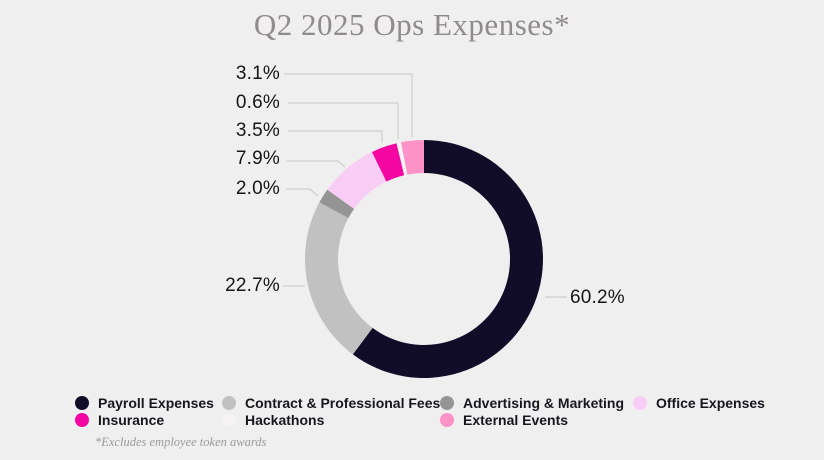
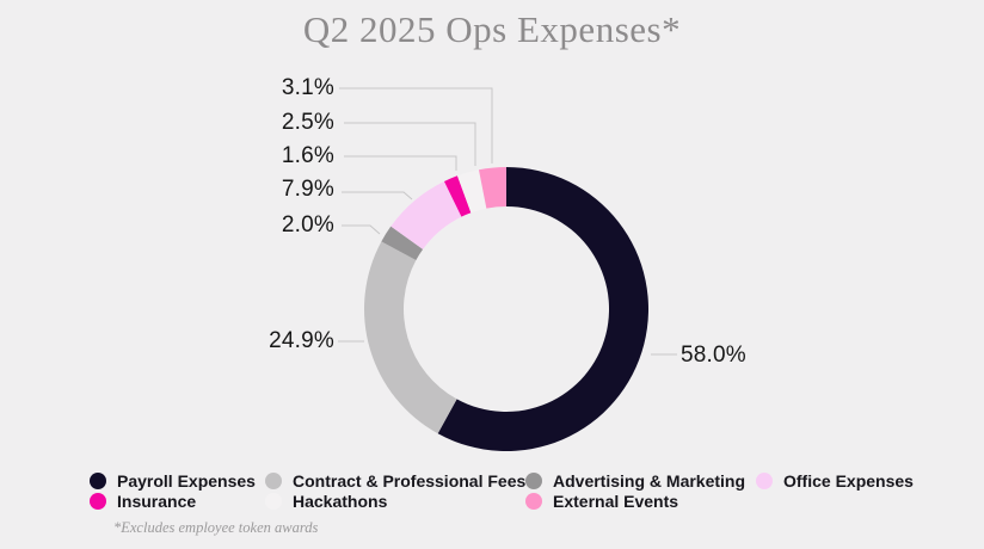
Payroll Expenses: 60.2% -> 58.0%
Contract & Professional Fees: 22.7% -> 24.9%
Insurance: 3.5% -> 1.6%
Hackathons: 0.6% -> 2.5%
